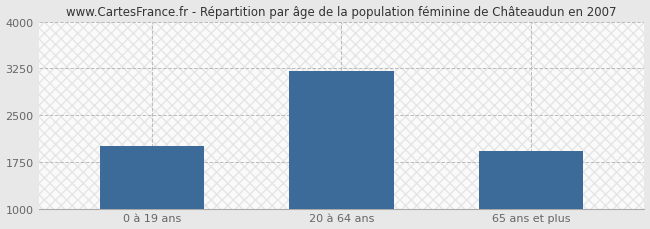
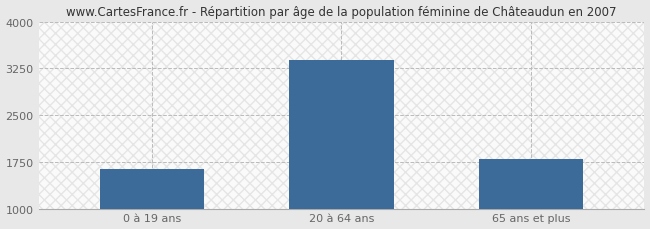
0 à 19 ans: 2000 -> 1630
20 à 64 ans: 3200 -> 3390
65 ans et plus: 1920 -> 1790
